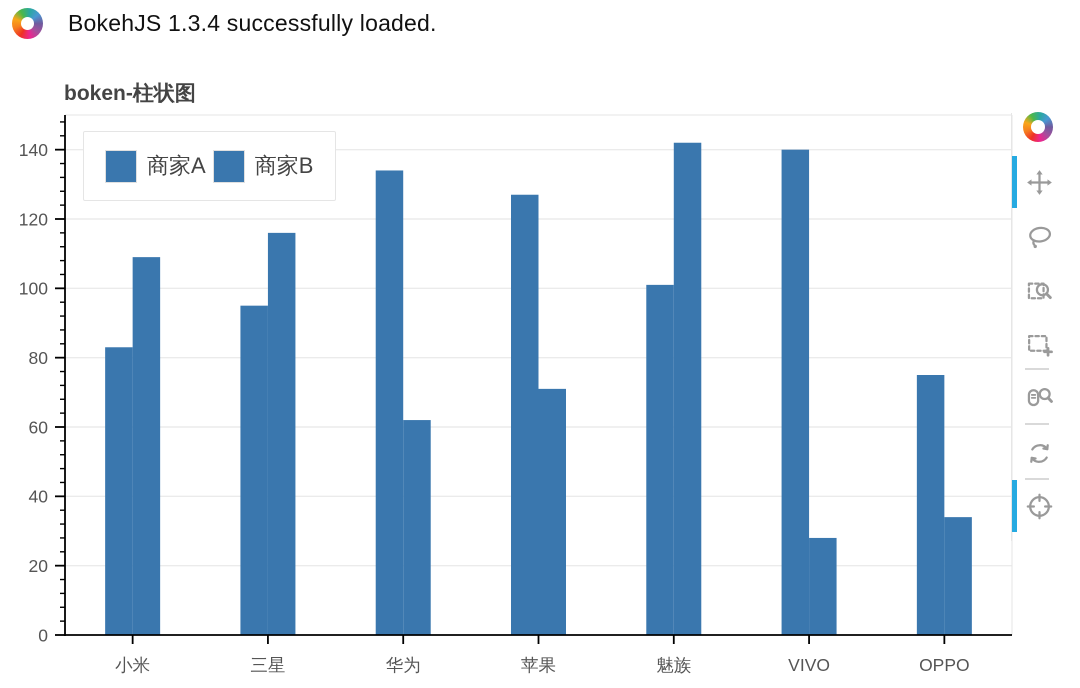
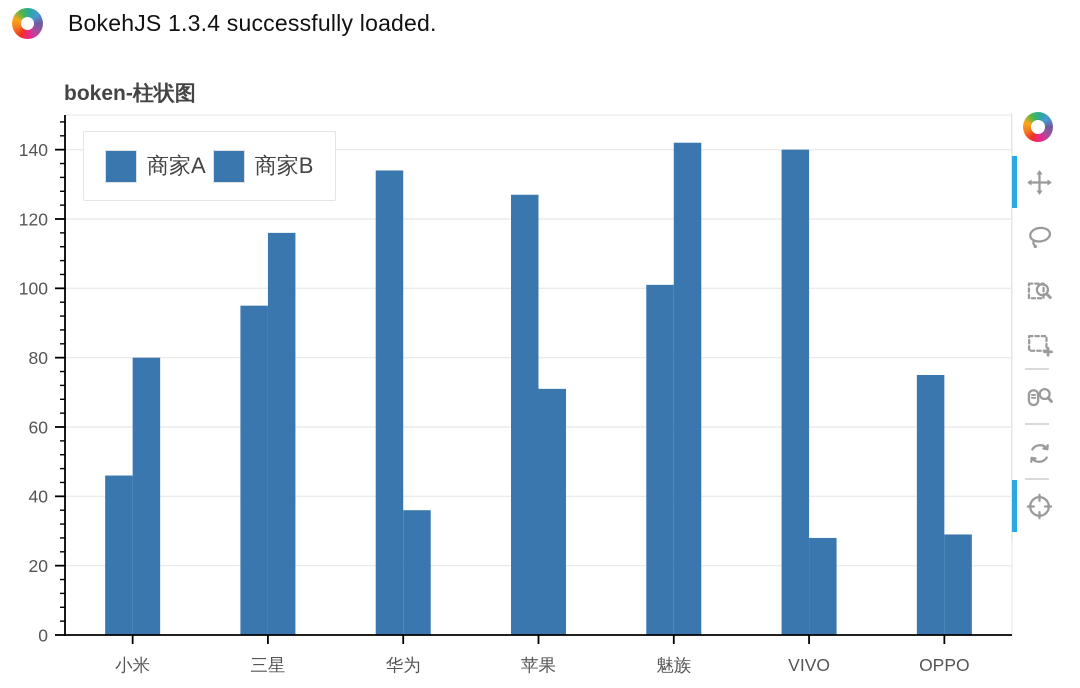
商家A/小米: 83 -> 46
商家B/小米: 109 -> 80
商家B/华为: 62 -> 36
商家B/OPPO: 34 -> 29
